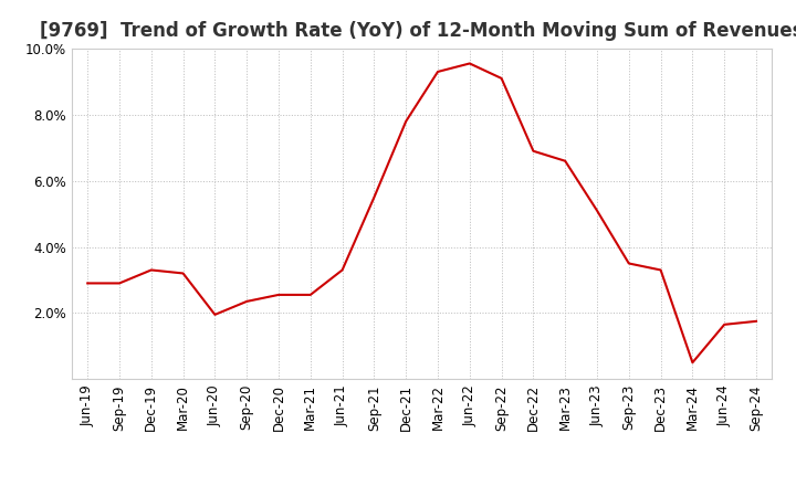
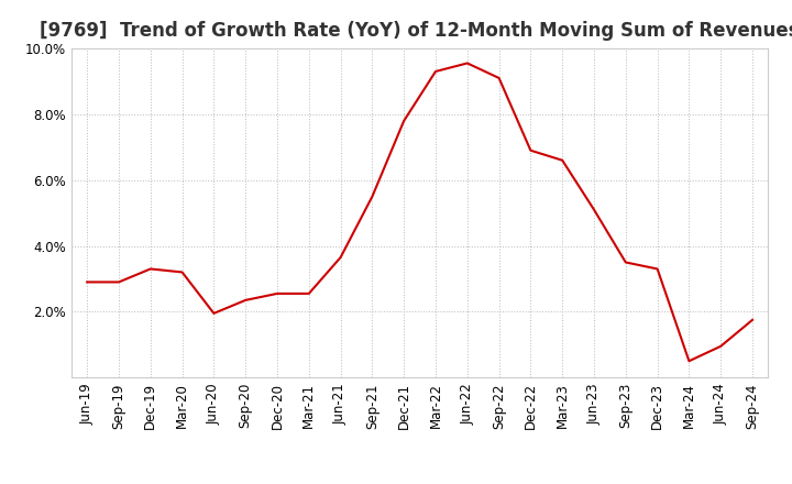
Jun-21: 3.30% -> 3.65%
Jun-24: 1.65% -> 0.95%
